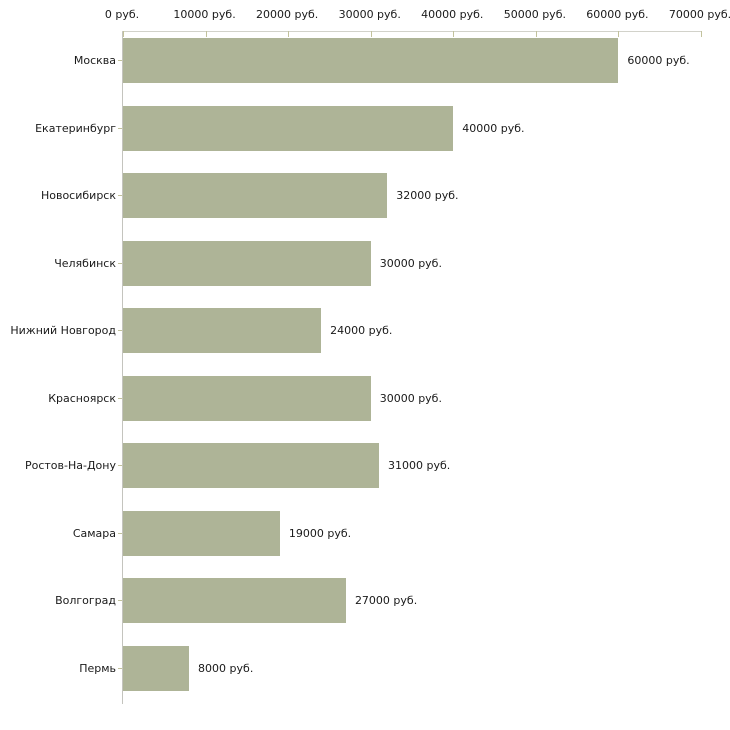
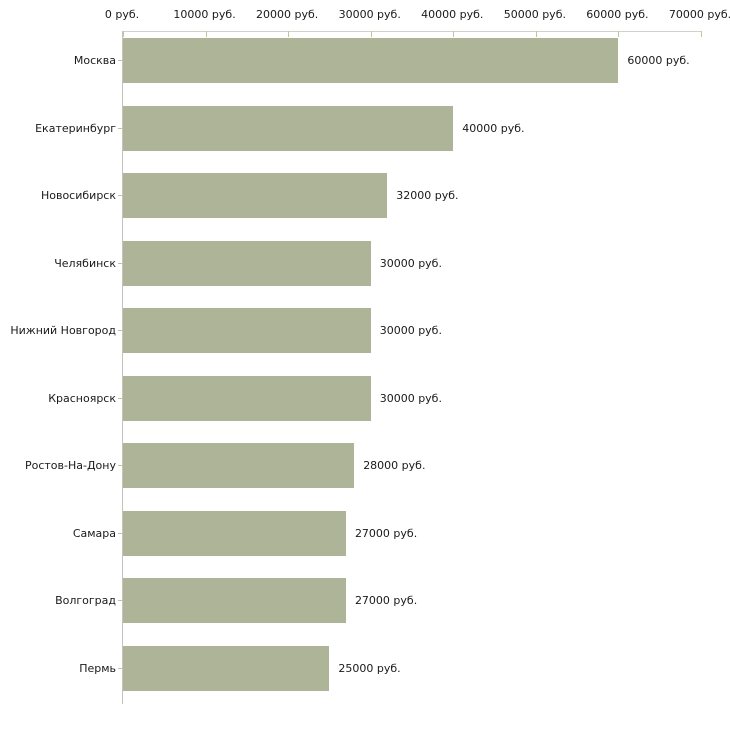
Нижний Новгород: 24000 -> 30000
Ростов-На-Дону: 31000 -> 28000
Самара: 19000 -> 27000
Пермь: 8000 -> 25000
